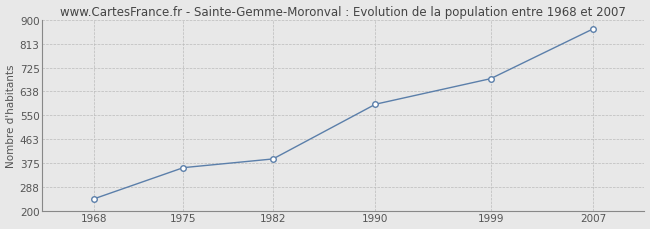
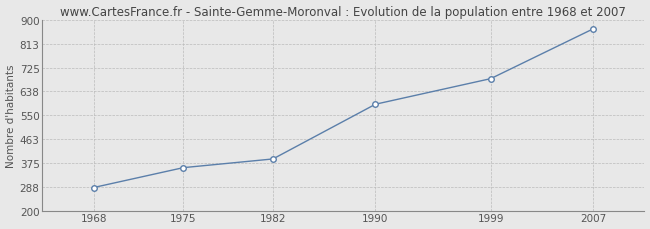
1968: 243 -> 285
